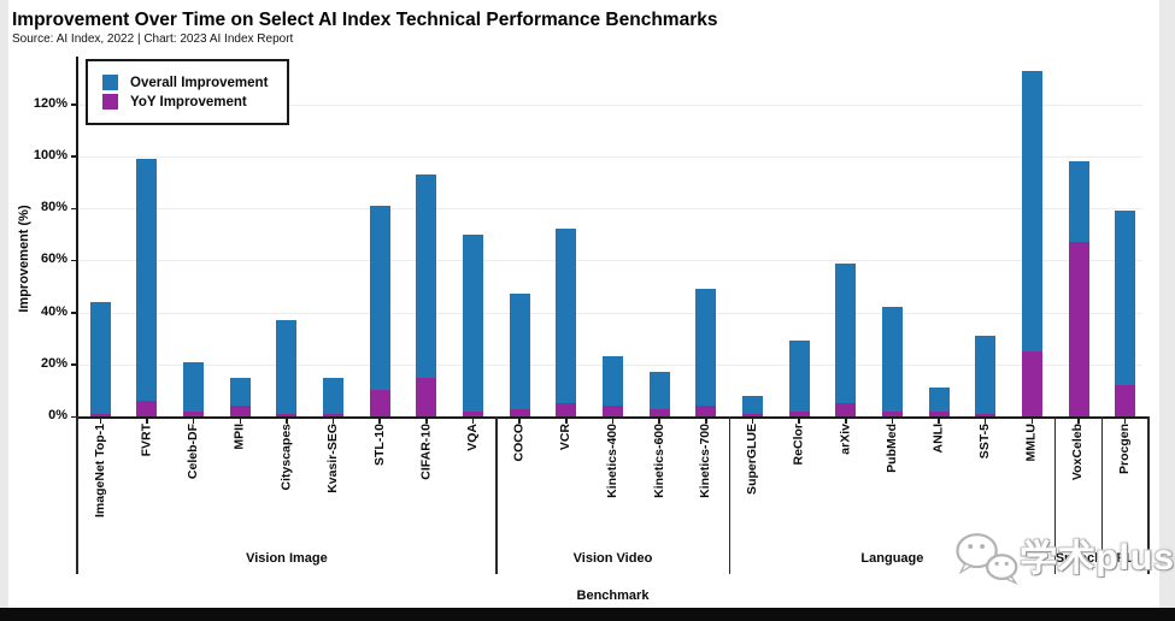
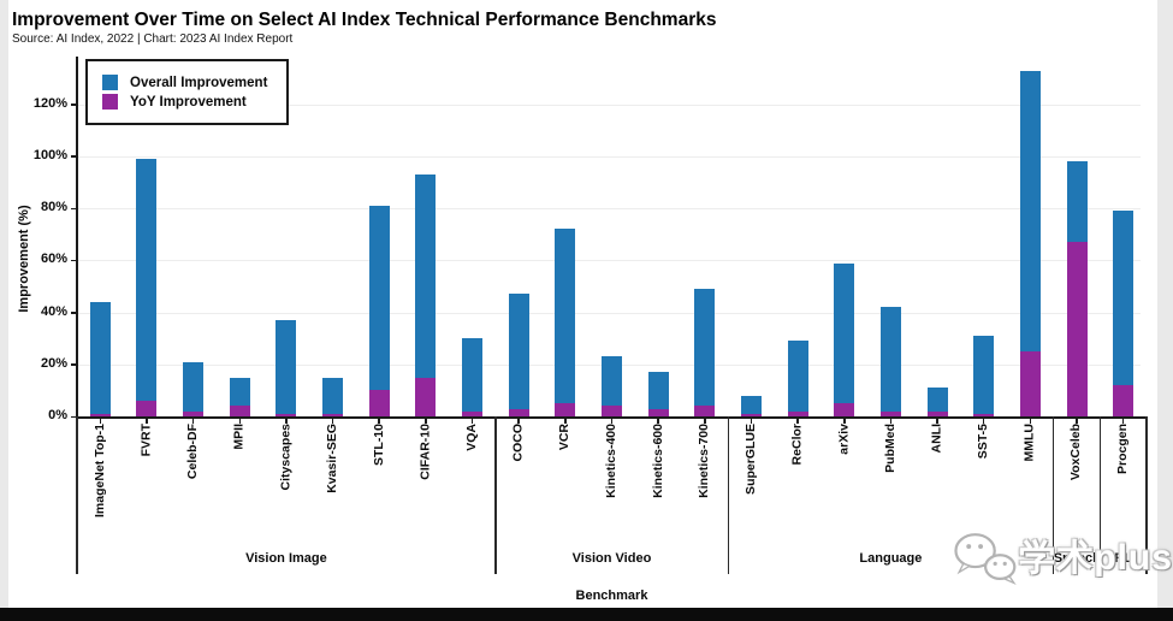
Overall Improvement/VQA: 70% -> 30%
